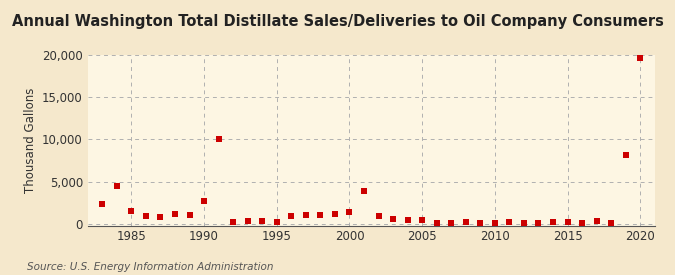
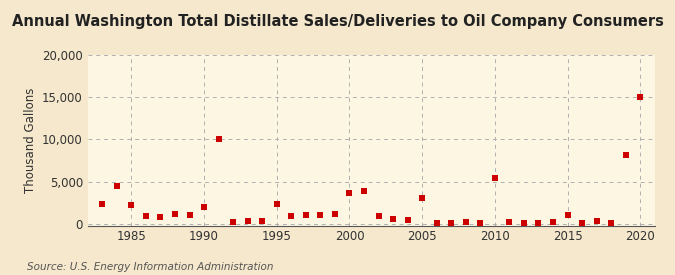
1985: 1,500 -> 2,200
1990: 2,700 -> 2,000
1995: 200 -> 2,400
2000: 1,400 -> 3,600
2005: 400 -> 3,000
2010: 100 -> 5,400
2015: 200 -> 1,000
2020: 19,700 -> 15,000
